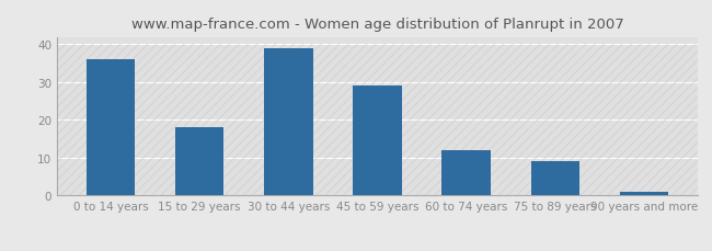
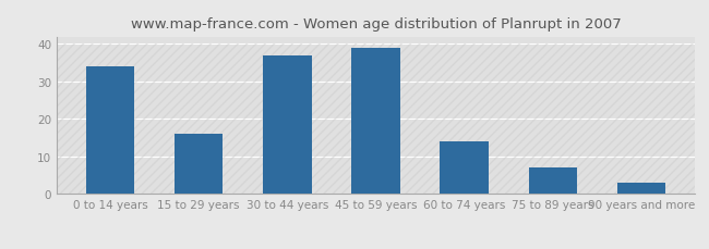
0 to 14 years: 36 -> 34
15 to 29 years: 18 -> 16
30 to 44 years: 39 -> 37
45 to 59 years: 29 -> 39
60 to 74 years: 12 -> 14
75 to 89 years: 9 -> 7
90 years and more: 1 -> 3
